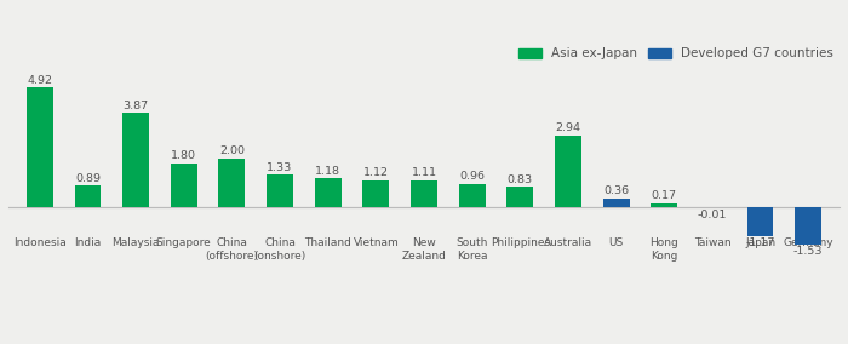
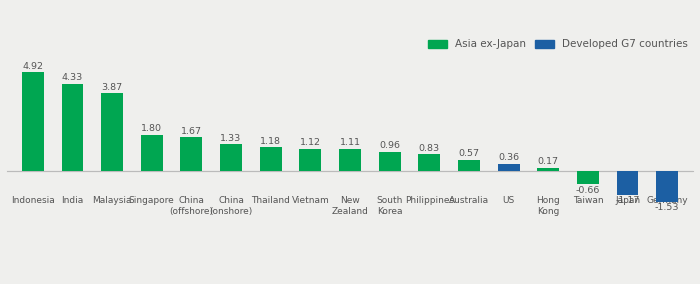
India: 0.89 -> 4.33
China (offshore): 2.00 -> 1.67
Australia: 2.94 -> 0.57
Taiwan: -0.01 -> -0.66
